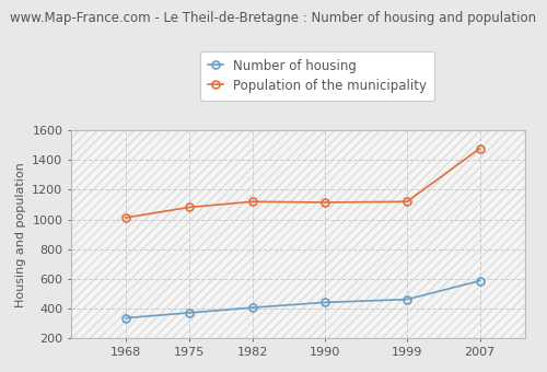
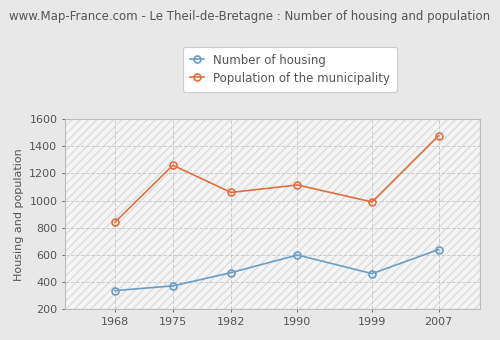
Population of the municipality/1968: 1010 -> 840
Population of the municipality/1975: 1080 -> 1260
Number of housing/1982: 410 -> 470
Population of the municipality/1982: 1120 -> 1060
Number of housing/1990: 440 -> 600
Population of the municipality/1999: 1120 -> 990
Number of housing/2007: 590 -> 640
